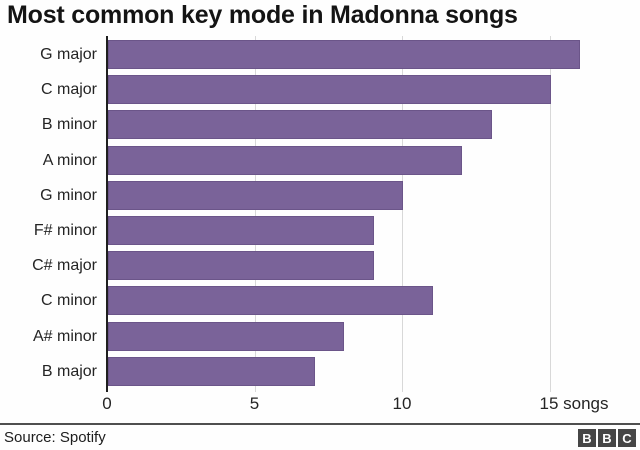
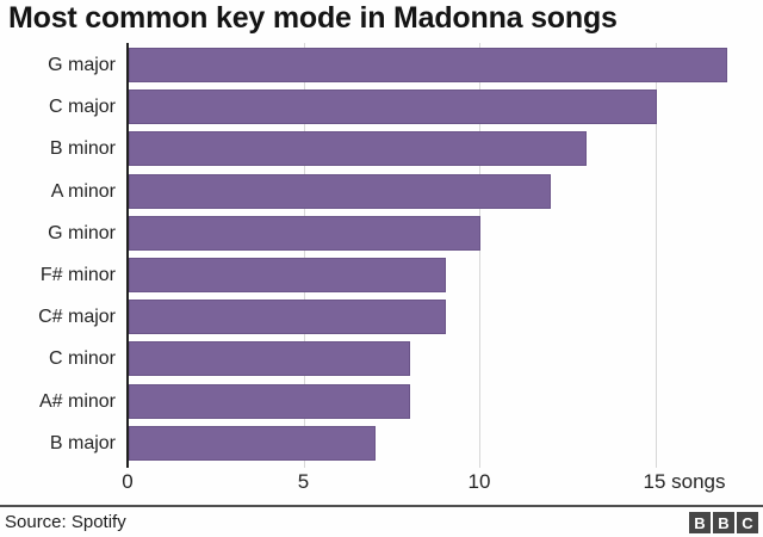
G major: 16 -> 17
C minor: 11 -> 8
